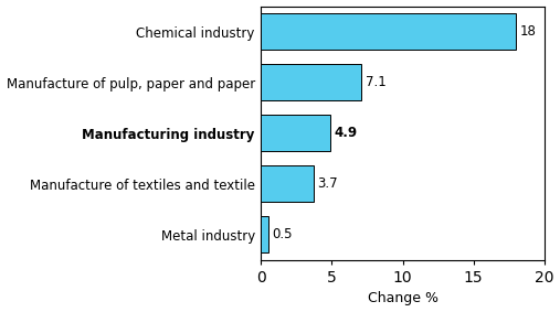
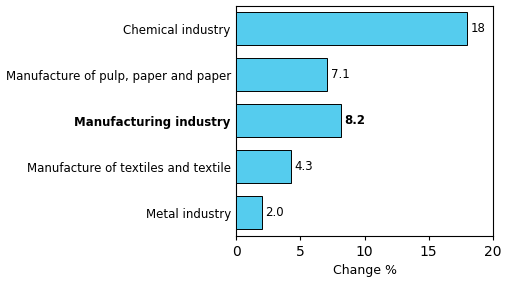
Manufacturing industry: 4.9 -> 8.2
Manufacture of textiles and textile: 3.7 -> 4.3
Metal industry: 0.5 -> 2.0
